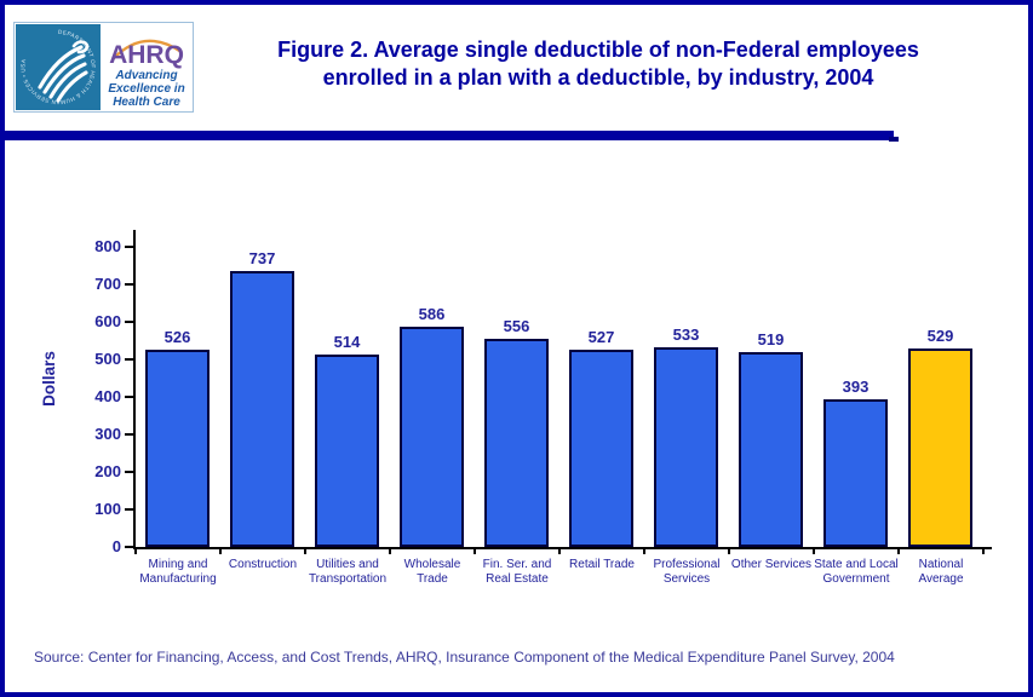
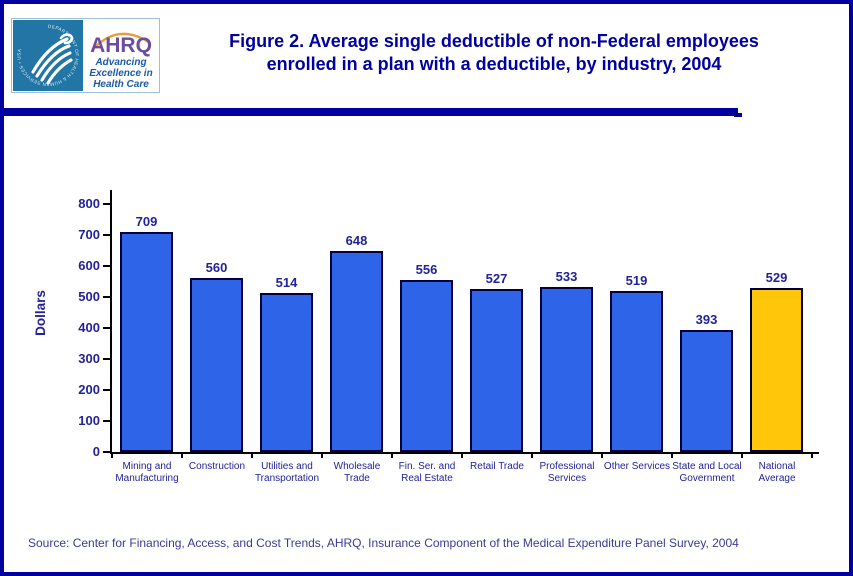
Mining and Manufacturing: 526 -> 709
Construction: 737 -> 560
Wholesale Trade: 586 -> 648
